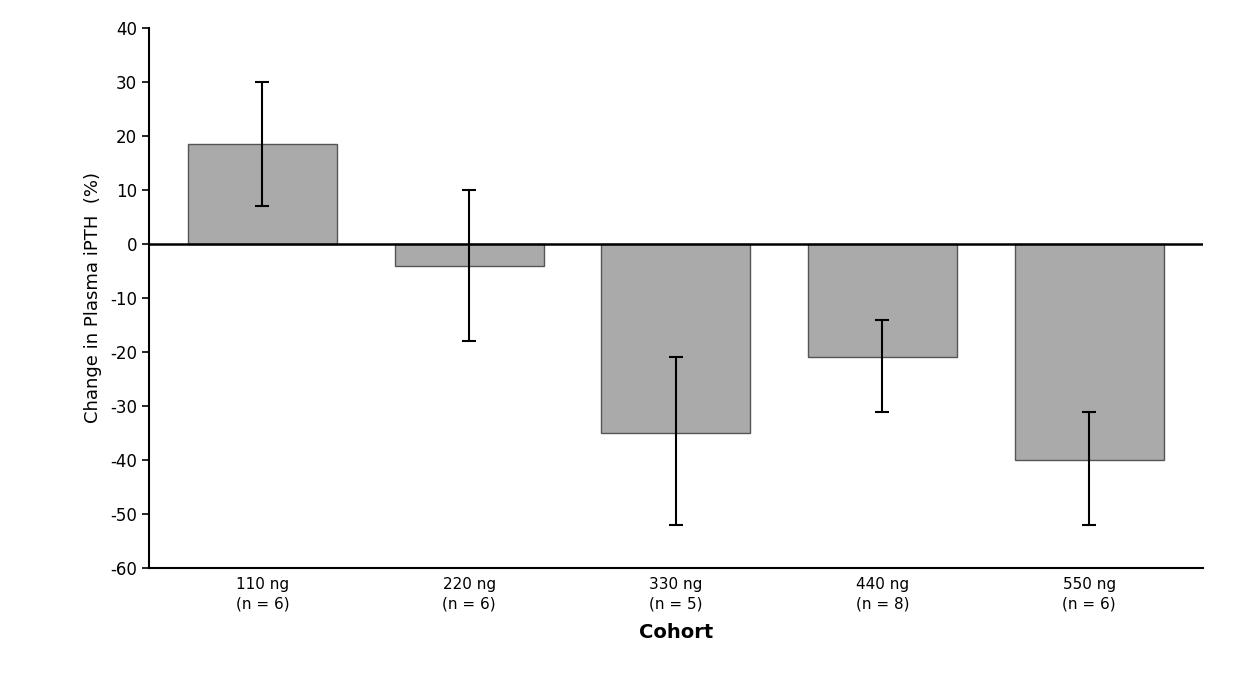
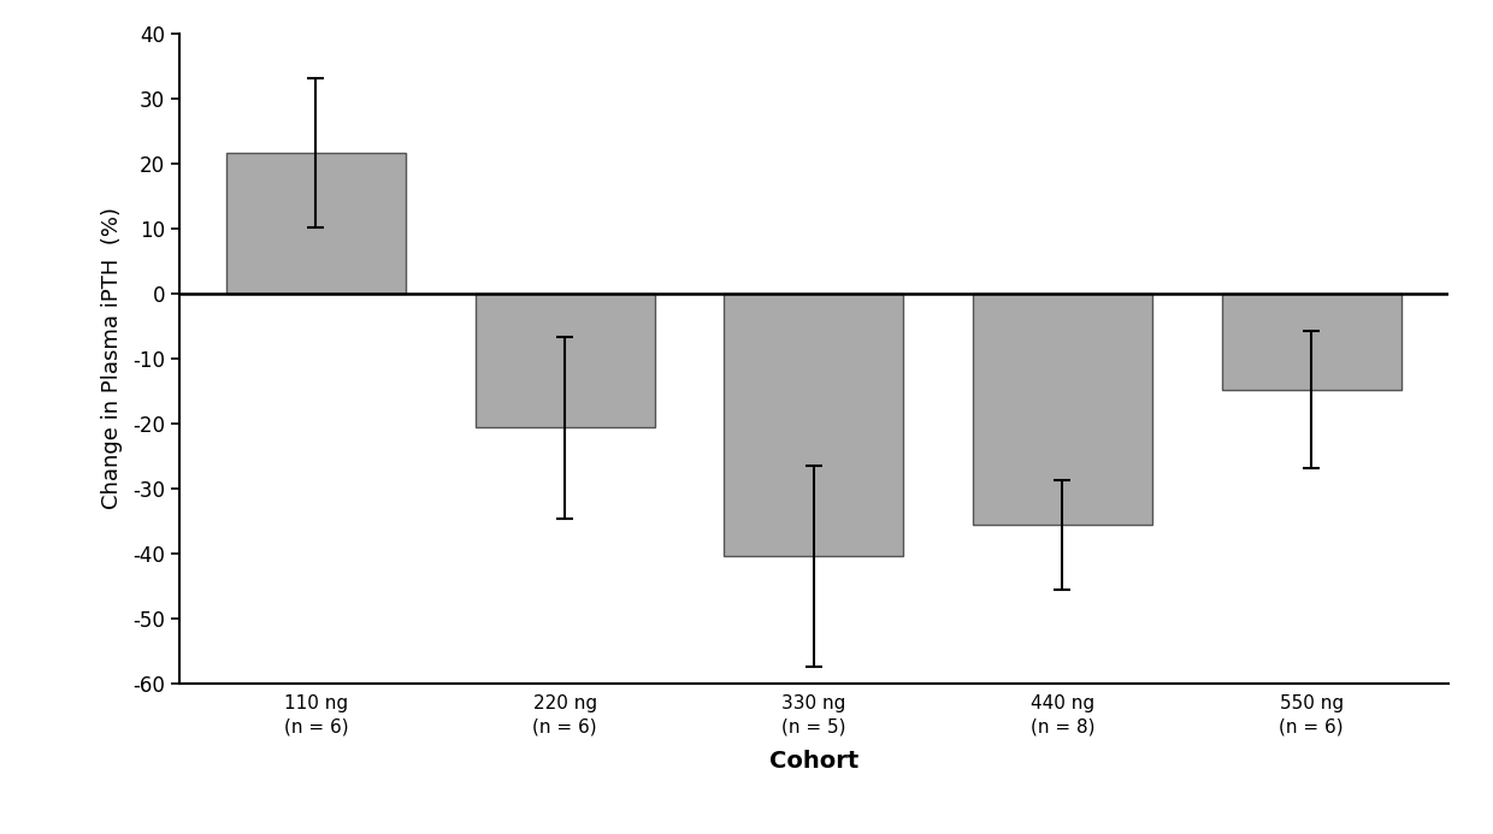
110 ng (n = 6): 18.5 -> 21.6
220 ng (n = 6): -4.0 -> -20.6
330 ng (n = 5): -35.0 -> -40.4
440 ng (n = 8): -21.0 -> -35.6
550 ng (n = 6): -40.0 -> -14.8
